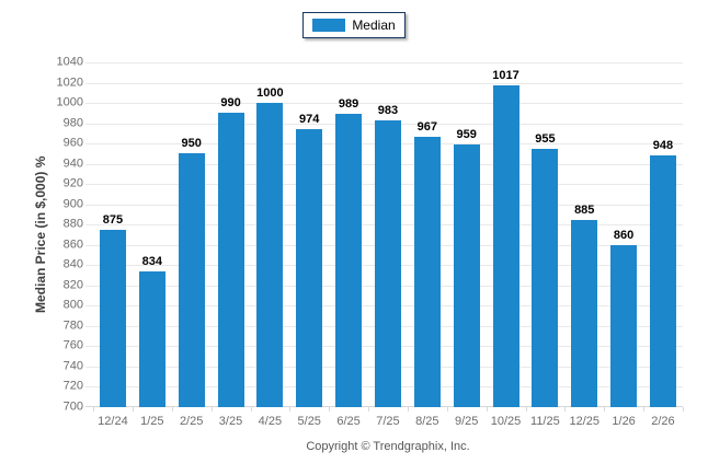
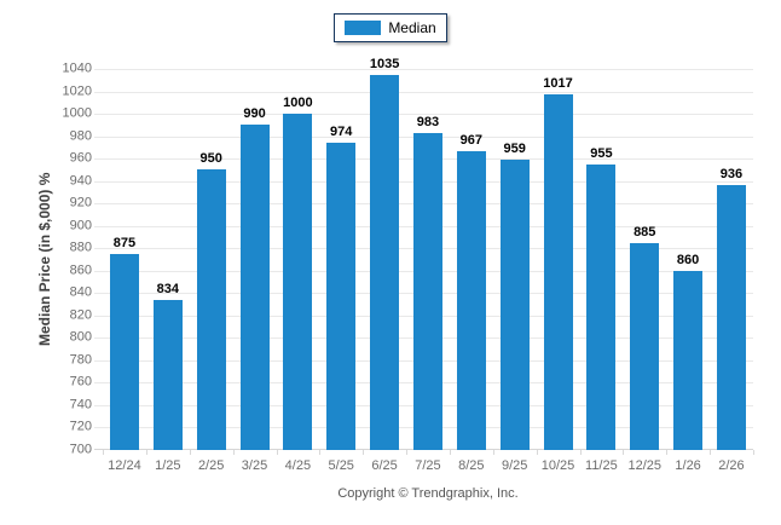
6/25: 989 -> 1035
2/26: 948 -> 936
